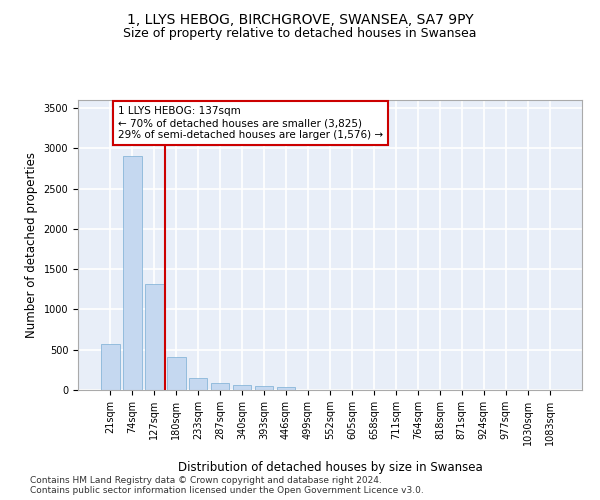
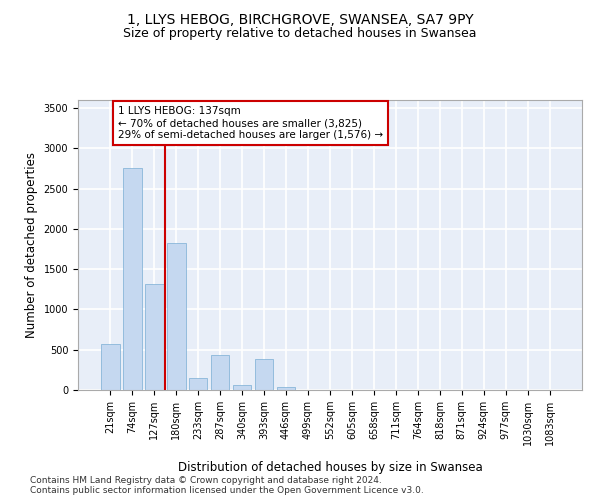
74sqm: 2910 -> 2760
180sqm: 410 -> 1820
287sqm: 80 -> 440
393sqm: 50 -> 380
